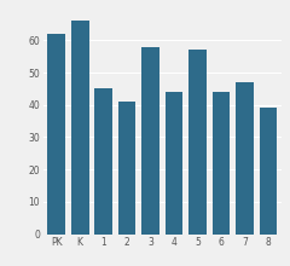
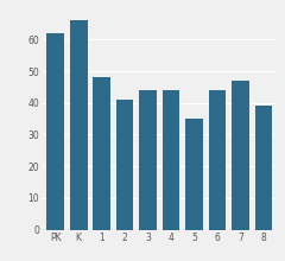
1: 45 -> 48
3: 58 -> 44
5: 57 -> 35
